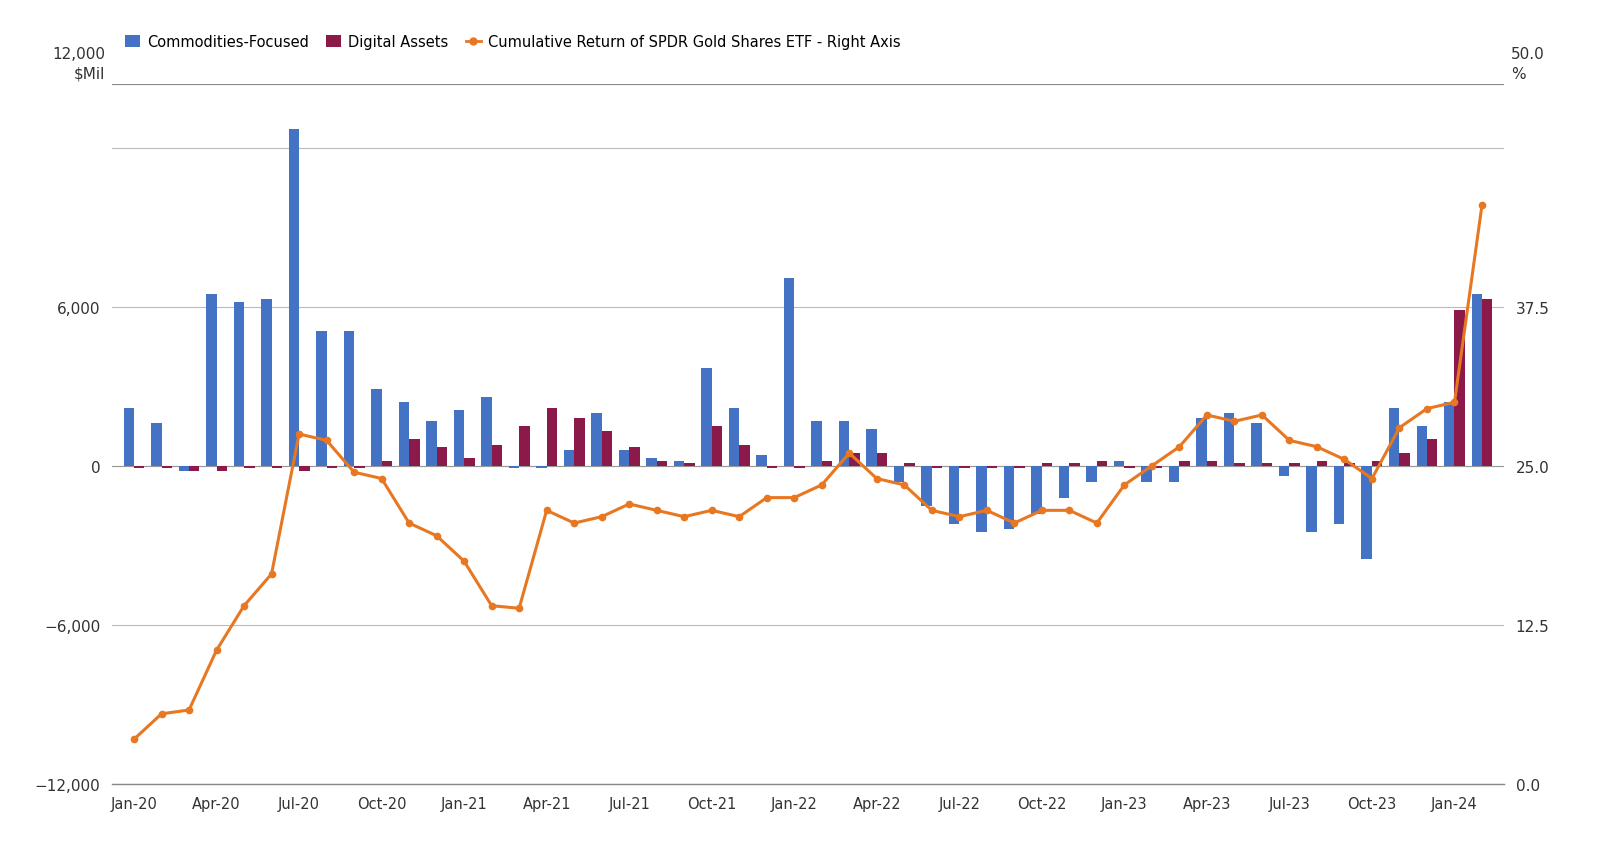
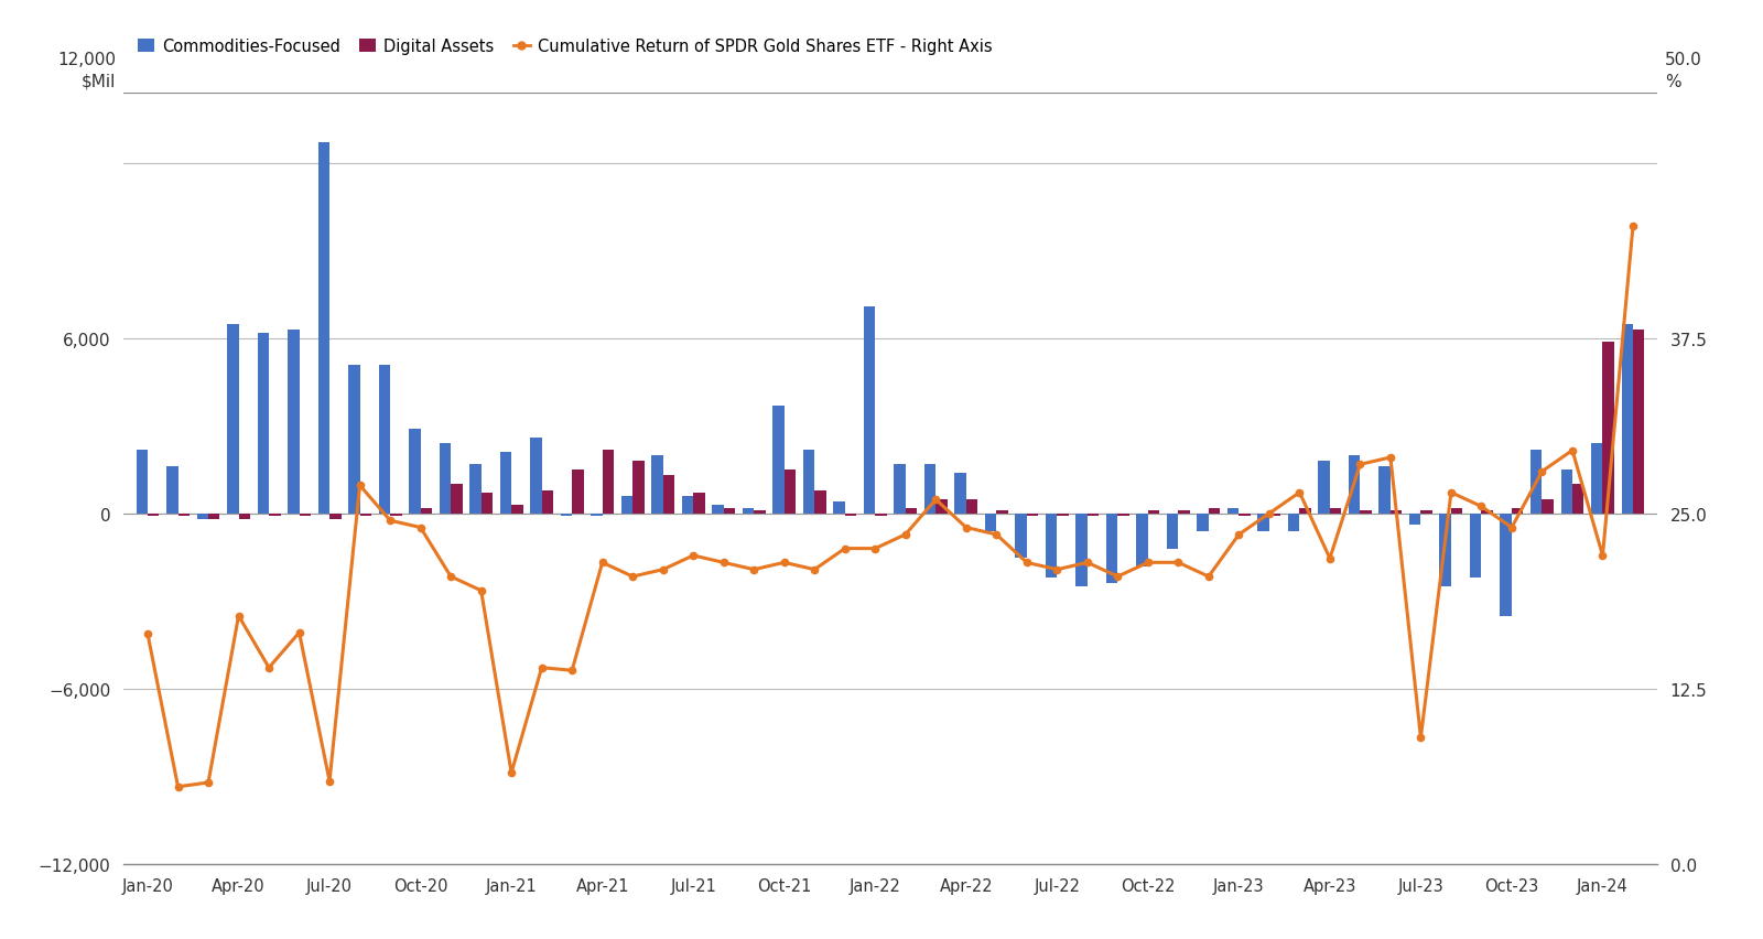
Cumulative Return of SPDR Gold Shares ETF - Right Axis/Jan-20: 3.5 -> 16.4
Cumulative Return of SPDR Gold Shares ETF - Right Axis/Apr-20: 10.5 -> 17.7
Cumulative Return of SPDR Gold Shares ETF - Right Axis/Jul-20: 27.5 -> 5.9
Cumulative Return of SPDR Gold Shares ETF - Right Axis/Jan-21: 17.5 -> 6.5
Cumulative Return of SPDR Gold Shares ETF - Right Axis/Apr-23: 29.0 -> 21.8
Cumulative Return of SPDR Gold Shares ETF - Right Axis/Jul-23: 27.0 -> 9.0
Cumulative Return of SPDR Gold Shares ETF - Right Axis/Jan-24: 30.0 -> 22.0
